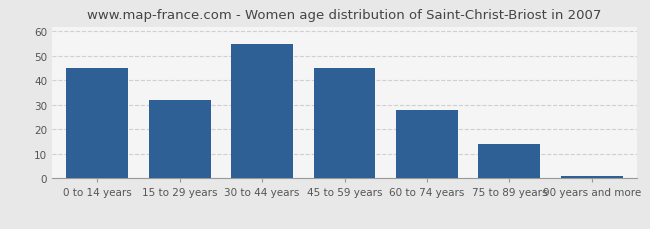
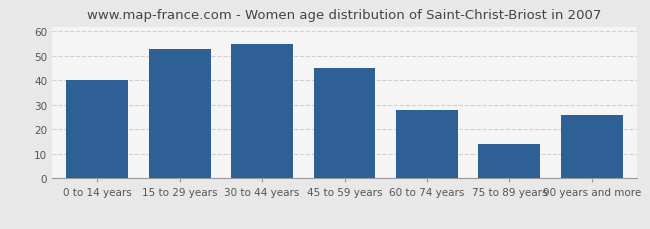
0 to 14 years: 45 -> 40
15 to 29 years: 32 -> 53
90 years and more: 1 -> 26
